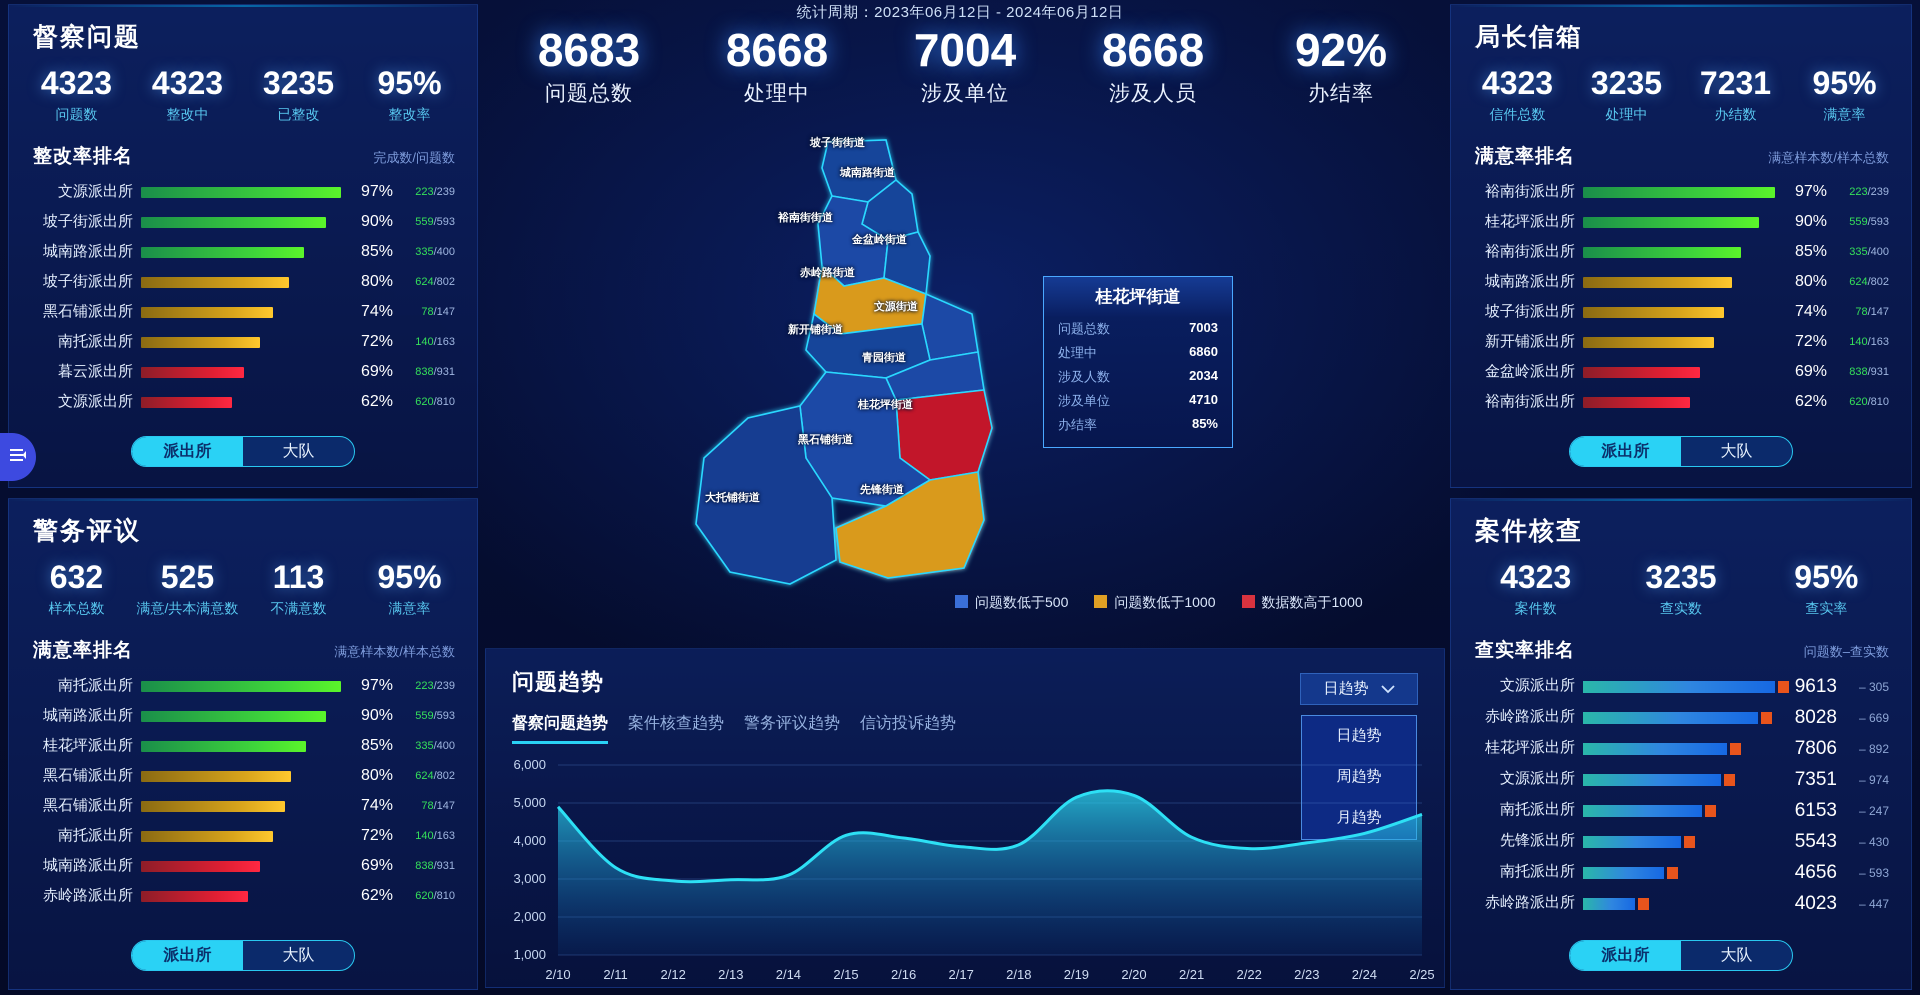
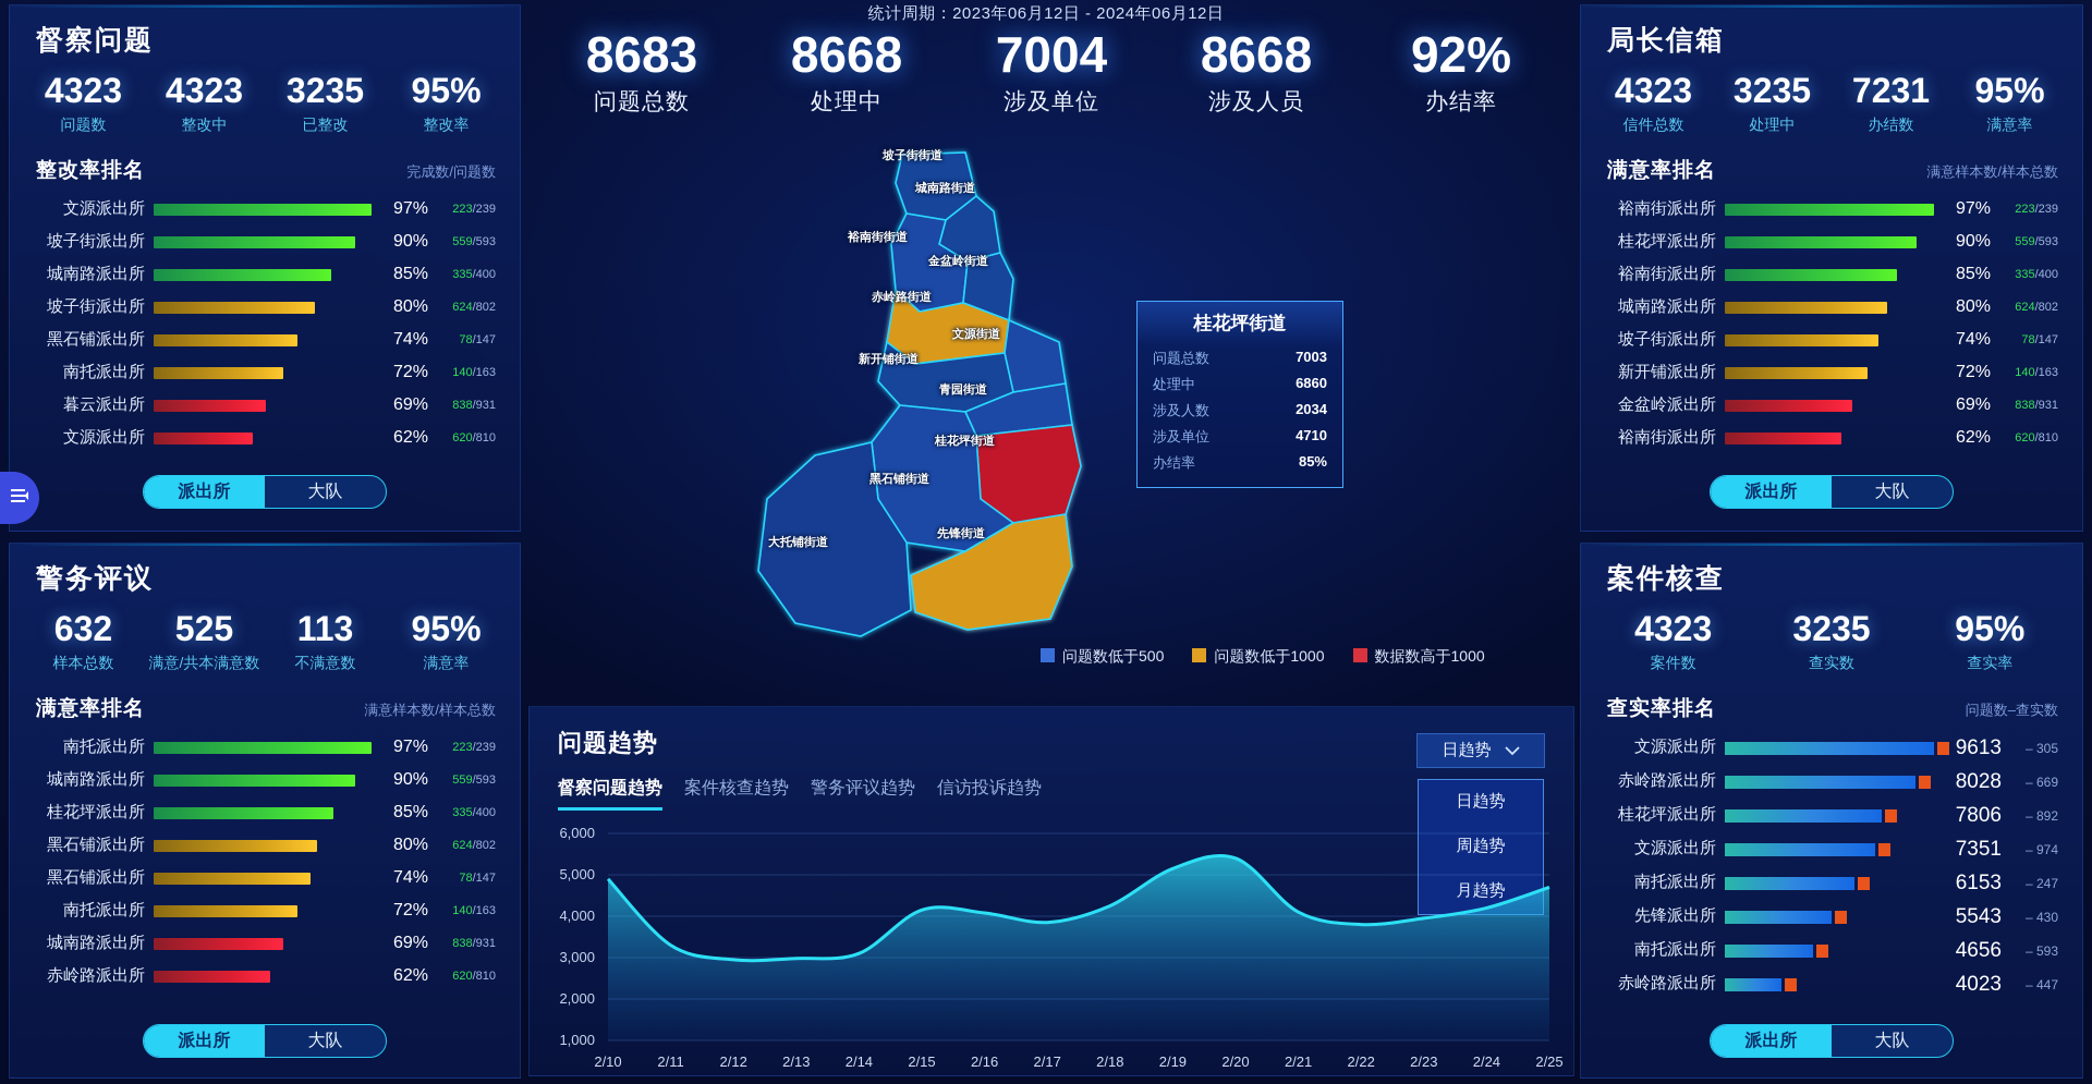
2/18: 3900 -> 4200
2/20: 5200 -> 5400
